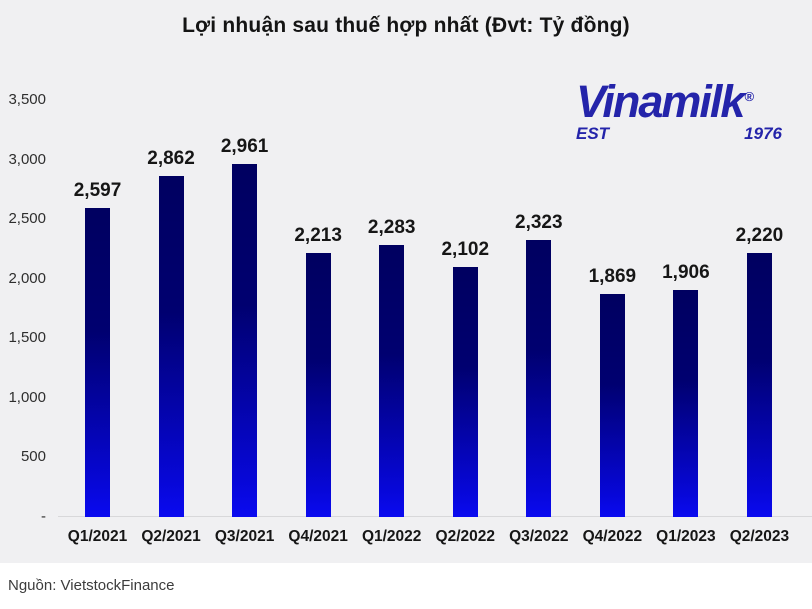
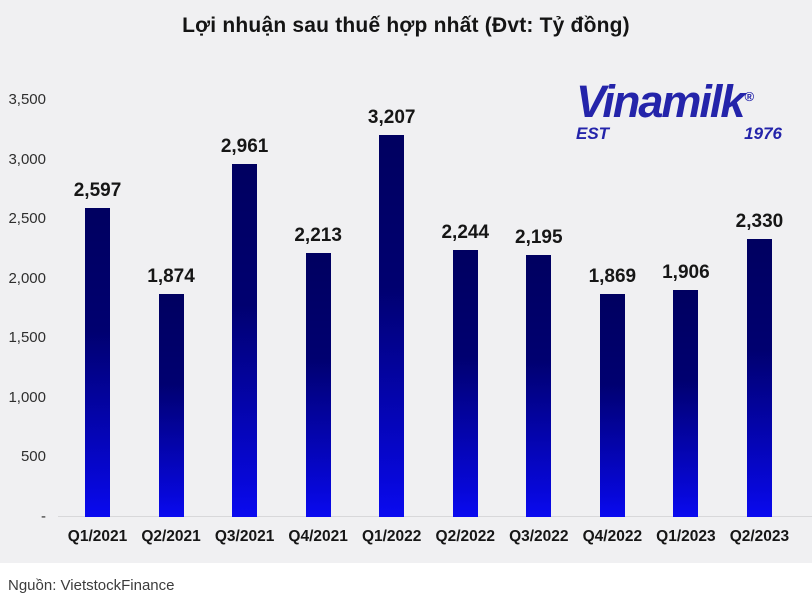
Q2/2021: 2,862 -> 1,874
Q1/2022: 2,283 -> 3,207
Q2/2022: 2,102 -> 2,244
Q3/2022: 2,323 -> 2,195
Q2/2023: 2,220 -> 2,330
